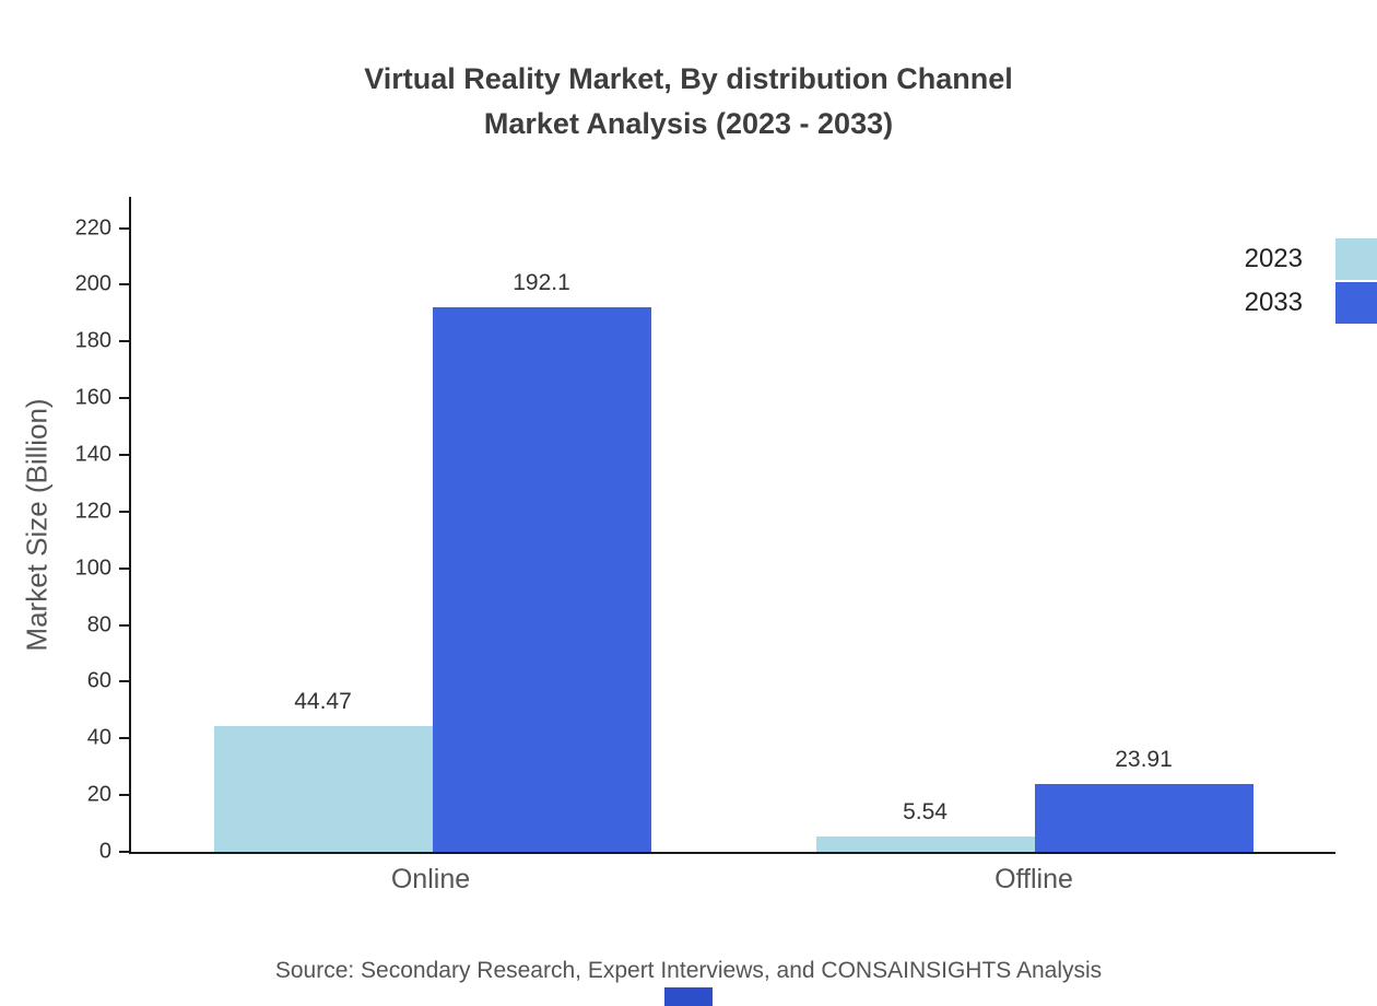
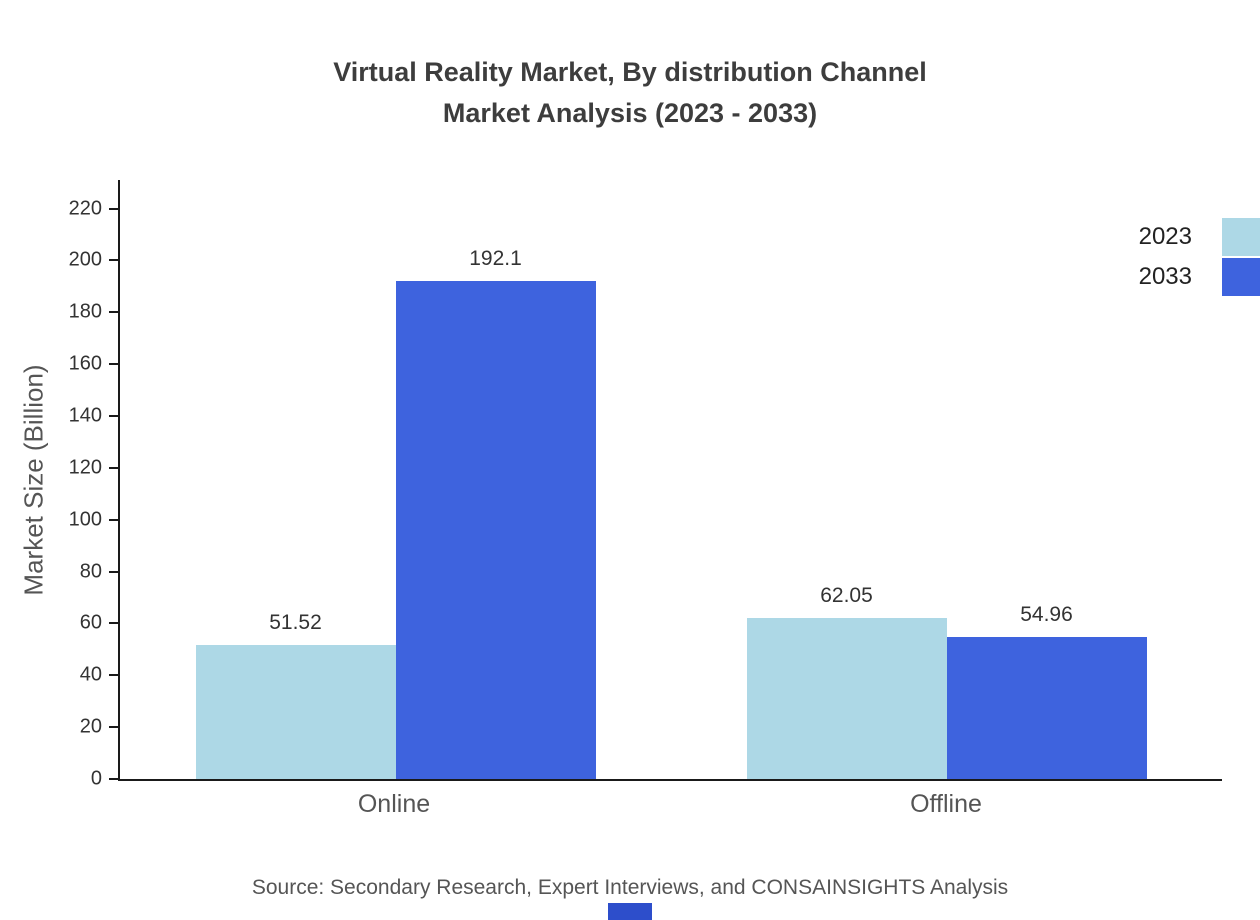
2023/Online: 44.47 -> 51.52
2023/Offline: 5.54 -> 62.05
2033/Offline: 23.91 -> 54.96
